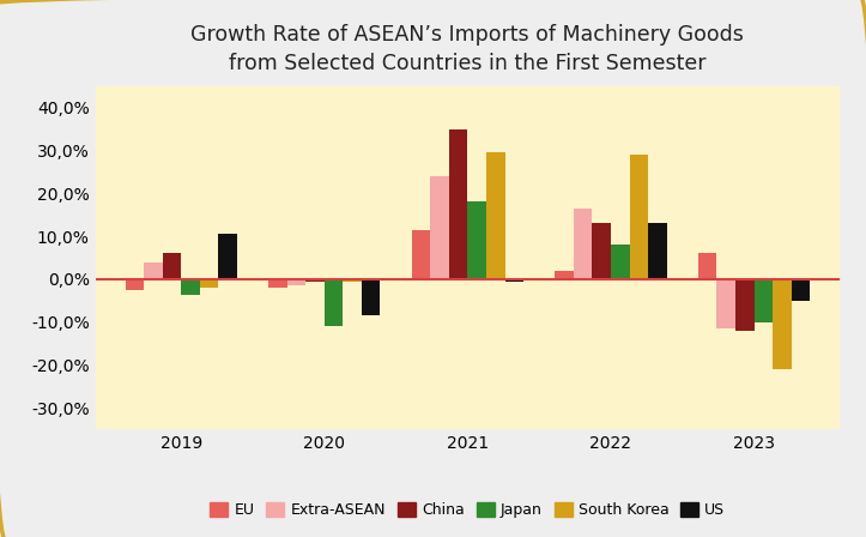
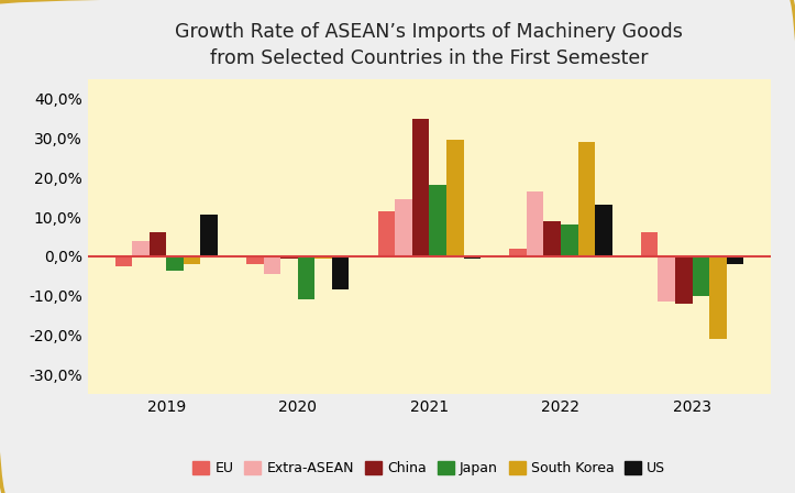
Extra-ASEAN/2020: -1,5% -> -4,5%
Extra-ASEAN/2021: 24,0% -> 14,5%
China/2022: 13,0% -> 9,0%
US/2023: -5,0% -> -2,0%
